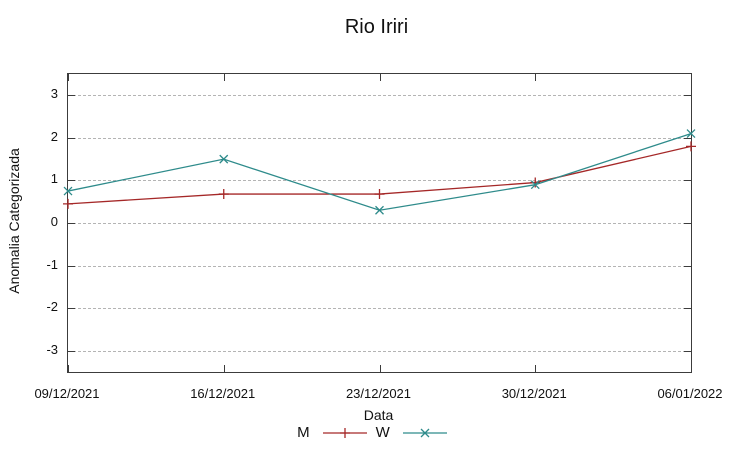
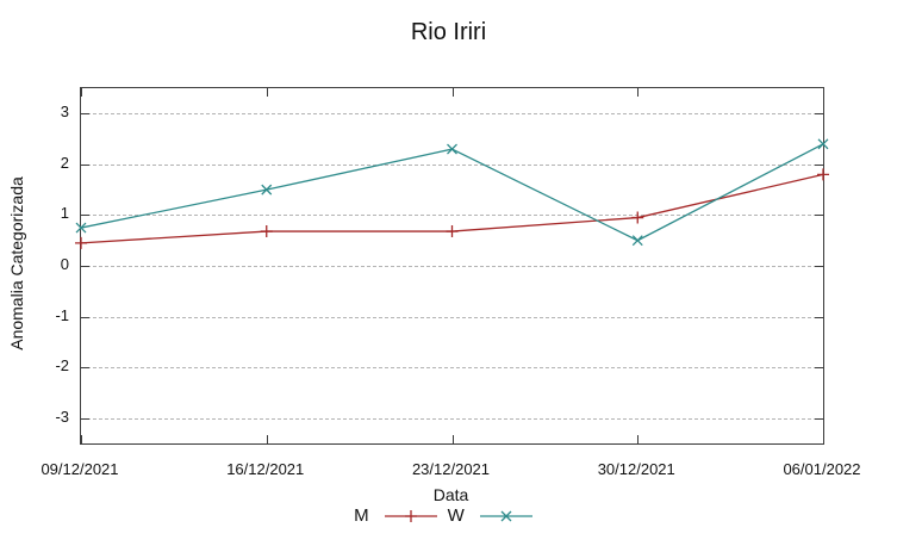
W/23/12/2021: 0.3 -> 2.3
W/30/12/2021: 0.9 -> 0.5
W/06/01/2022: 2.1 -> 2.4
